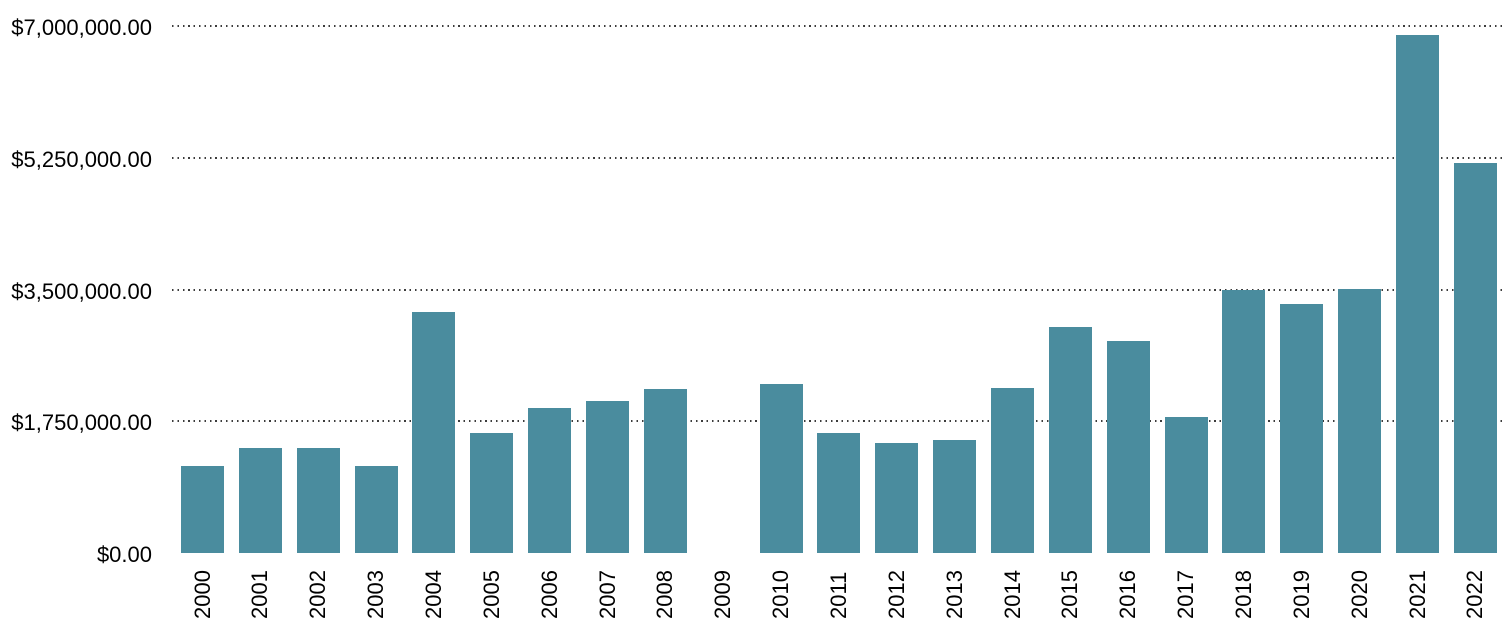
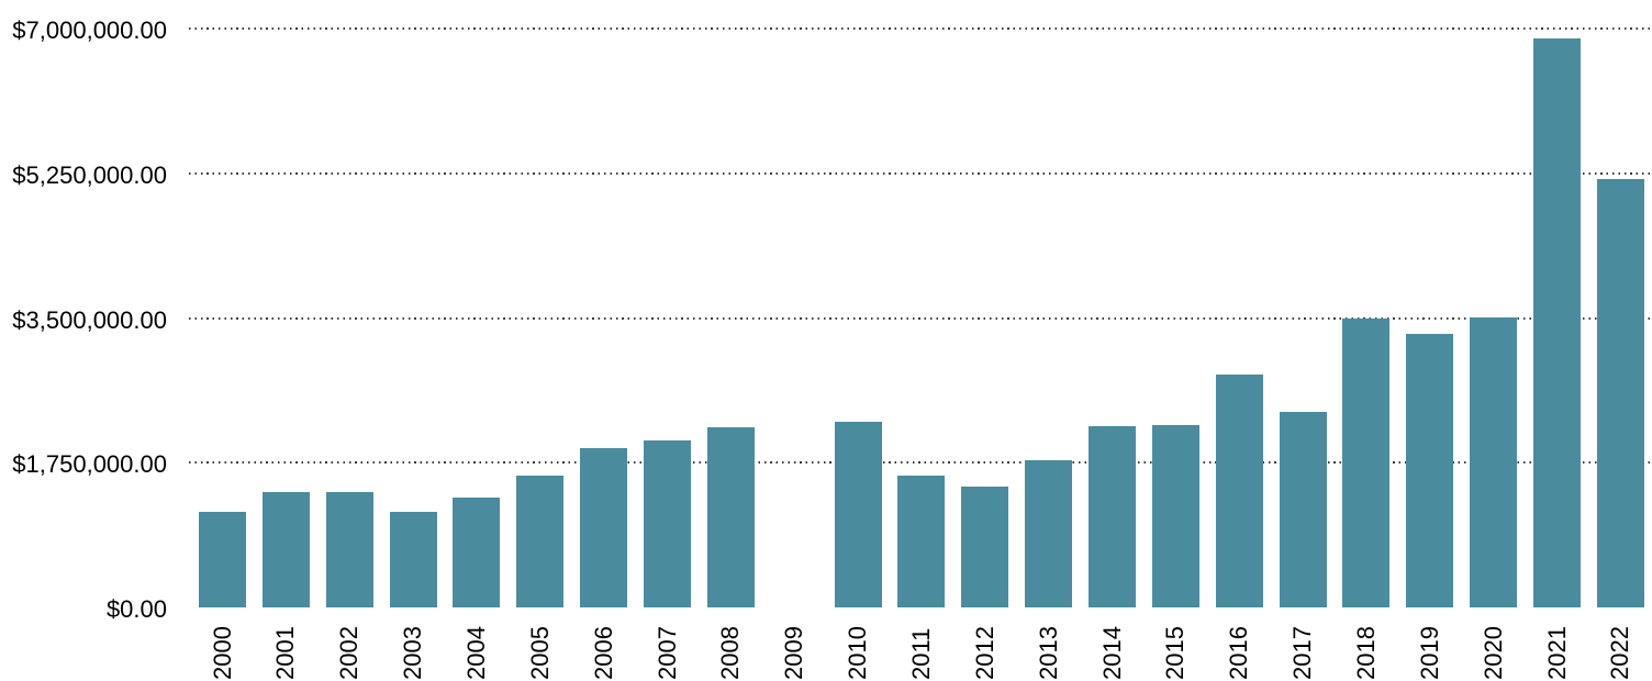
2004: $3200000 -> $1300000
2013: $1500000 -> $1800000
2015: $3000000 -> $2200000
2017: $1800000 -> $2400000
